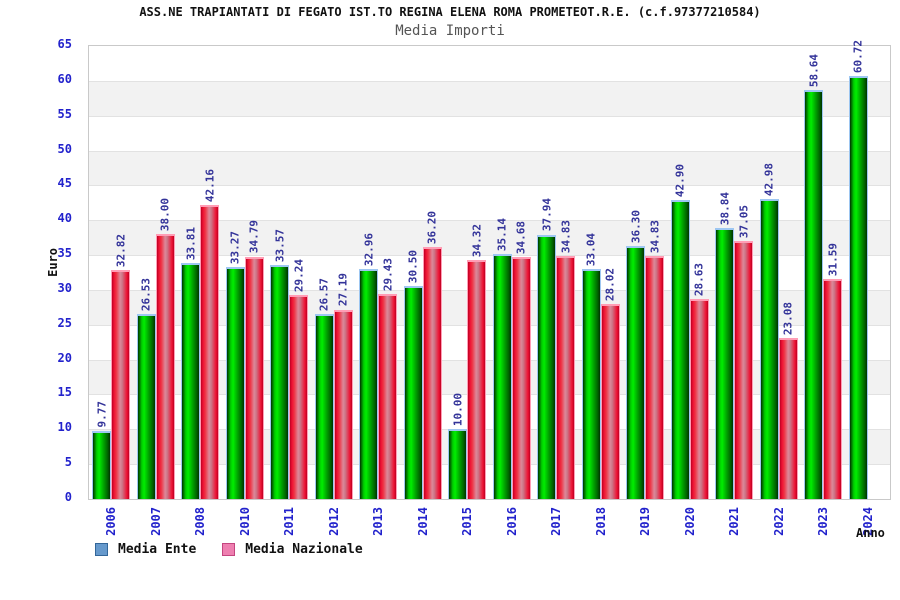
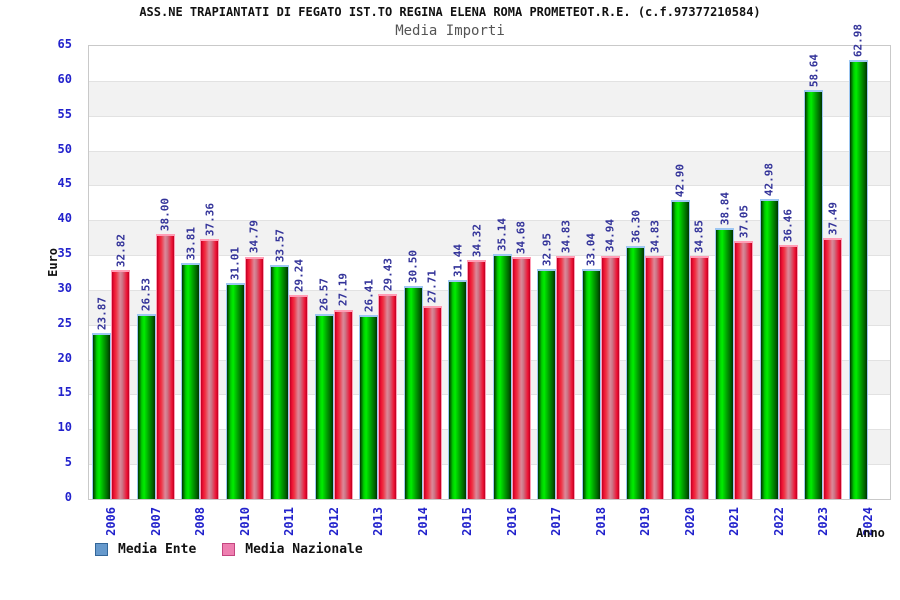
Media Ente/2006: 9.77 -> 23.87
Media Nazionale/2008: 42.16 -> 37.36
Media Ente/2010: 33.27 -> 31.01
Media Ente/2013: 32.96 -> 26.41
Media Nazionale/2014: 36.20 -> 27.71
Media Ente/2015: 10.00 -> 31.44
Media Ente/2017: 37.94 -> 32.95
Media Nazionale/2018: 28.02 -> 34.94
Media Nazionale/2020: 28.63 -> 34.85
Media Nazionale/2022: 23.08 -> 36.46
Media Nazionale/2023: 31.59 -> 37.49
Media Ente/2024: 60.72 -> 62.98
